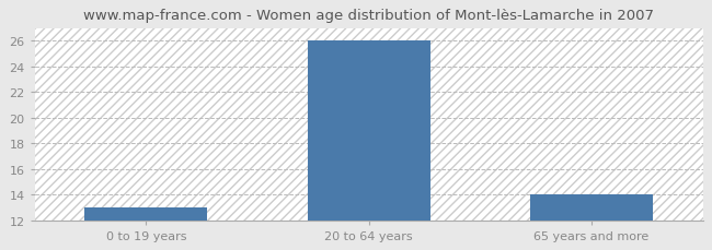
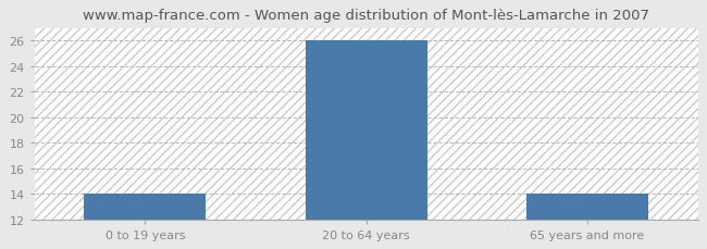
0 to 19 years: 13 -> 14
